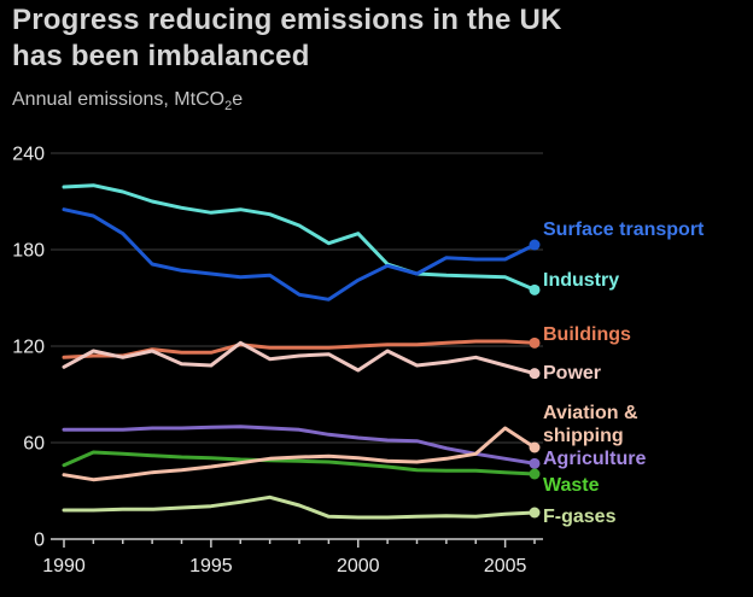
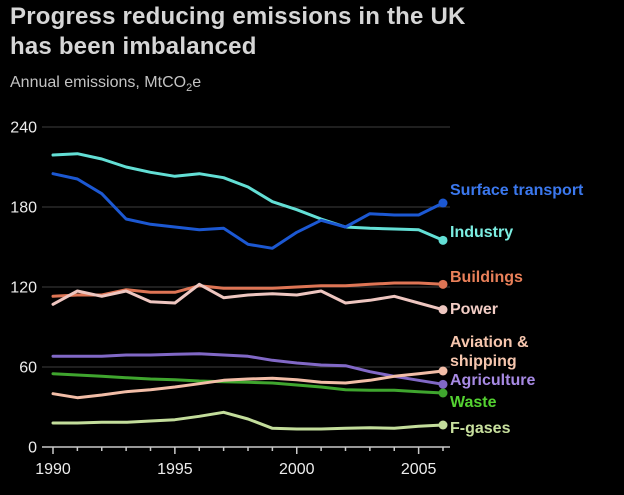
Waste/1990: 46 -> 55
Industry/2000: 190 -> 178
Power/2000: 105 -> 114
Aviation & shipping/2005: 69 -> 55
